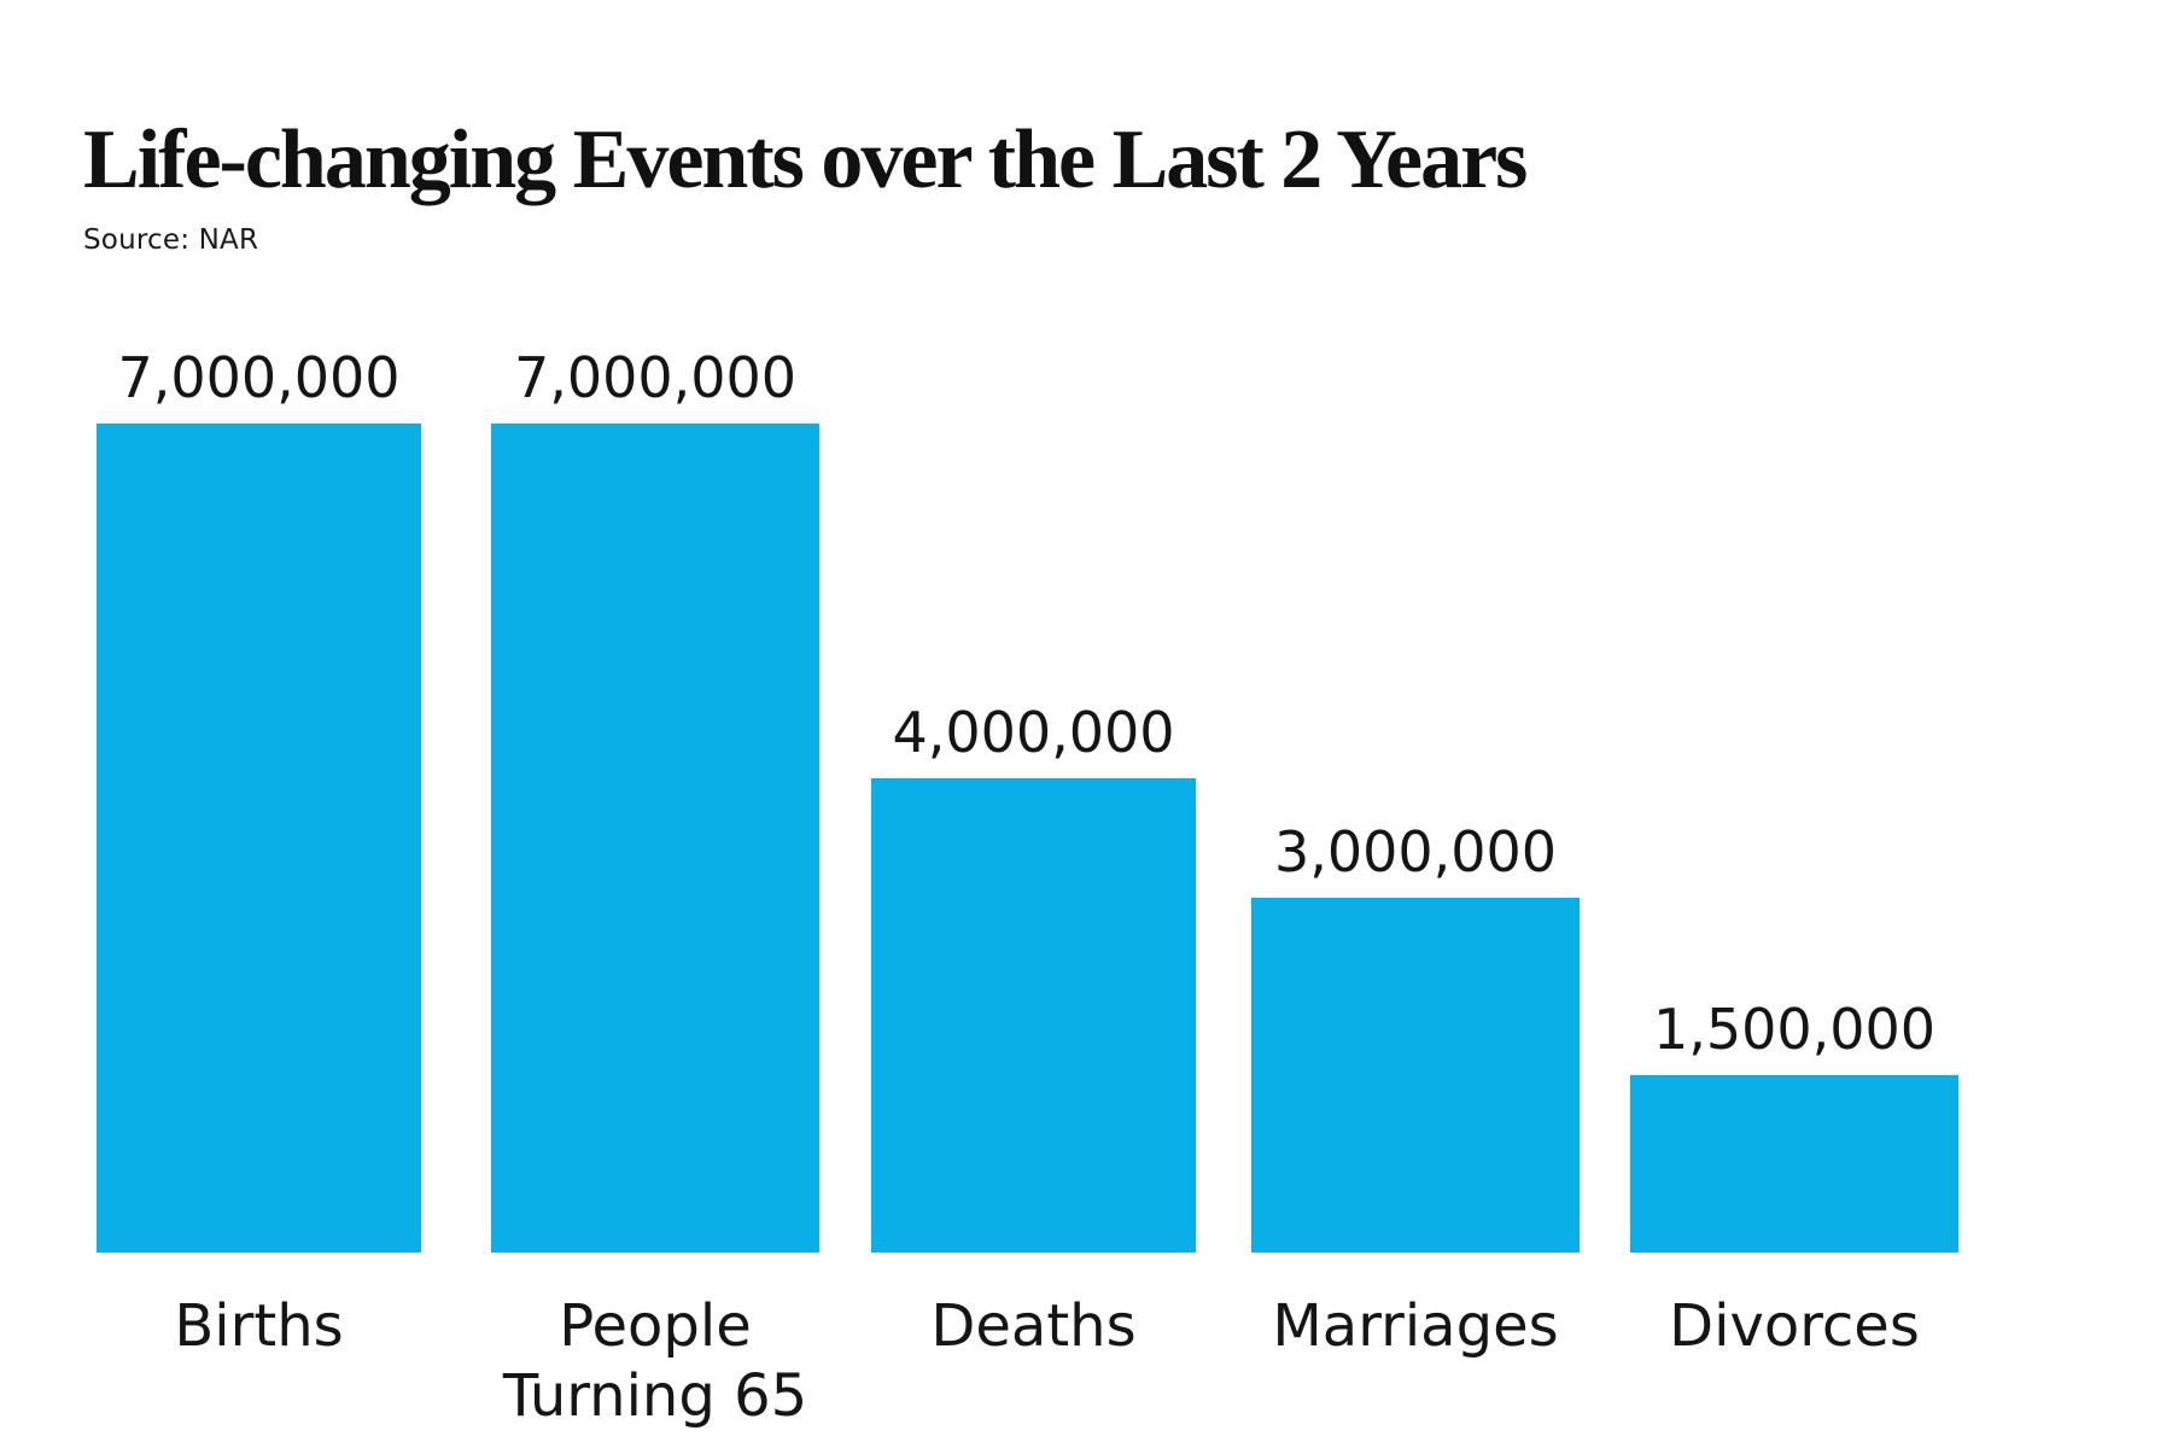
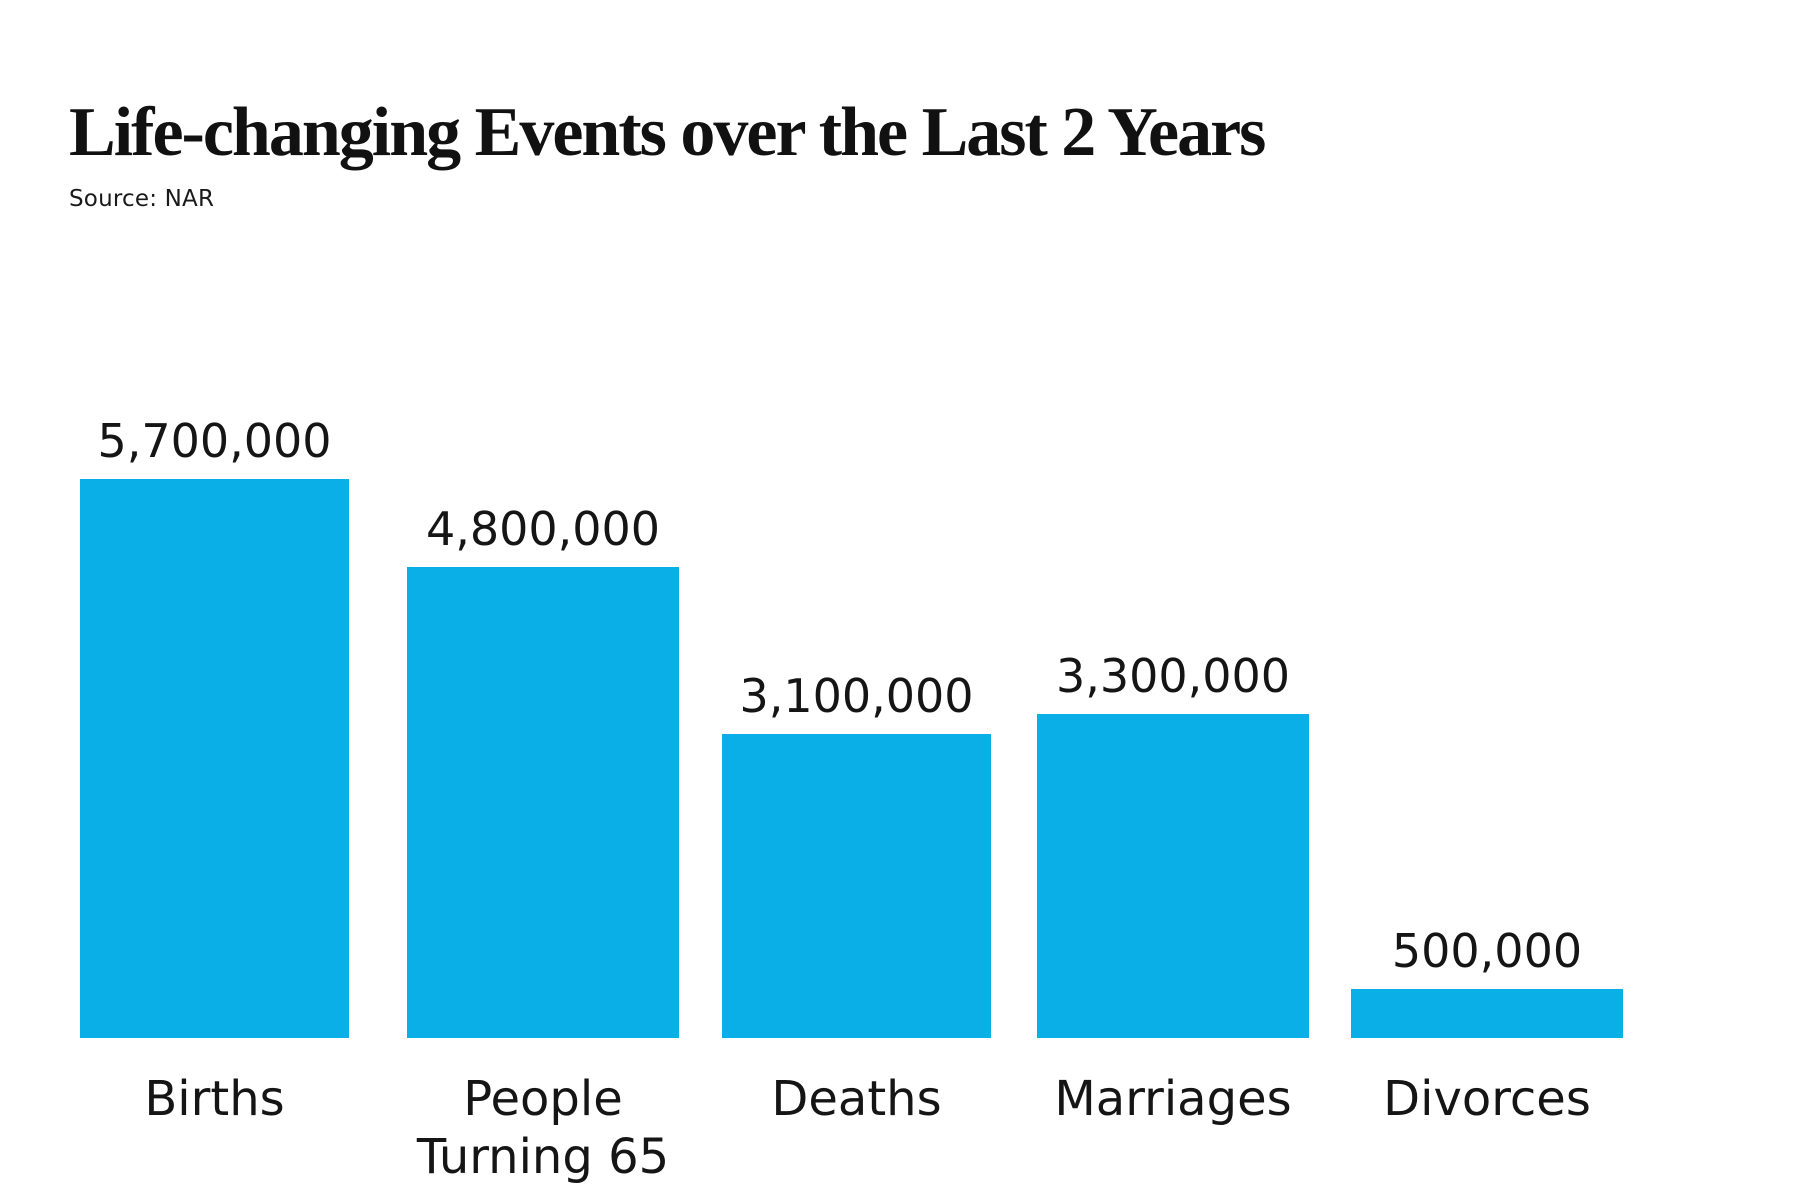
Births: 7,000,000 -> 5,700,000
People Turning 65: 7,000,000 -> 4,800,000
Deaths: 4,000,000 -> 3,100,000
Marriages: 3,000,000 -> 3,300,000
Divorces: 1,500,000 -> 500,000
